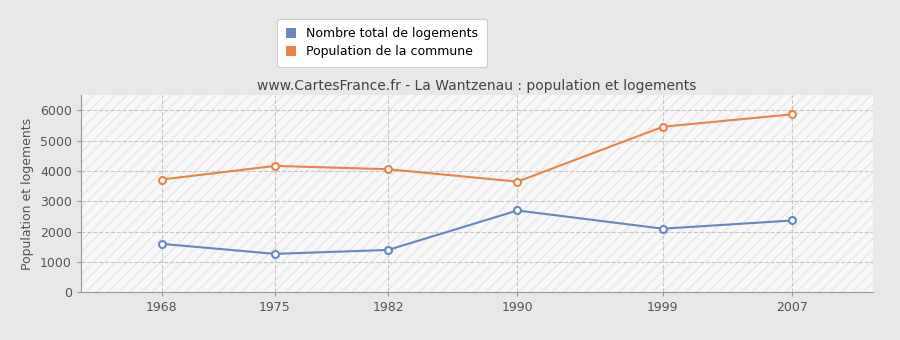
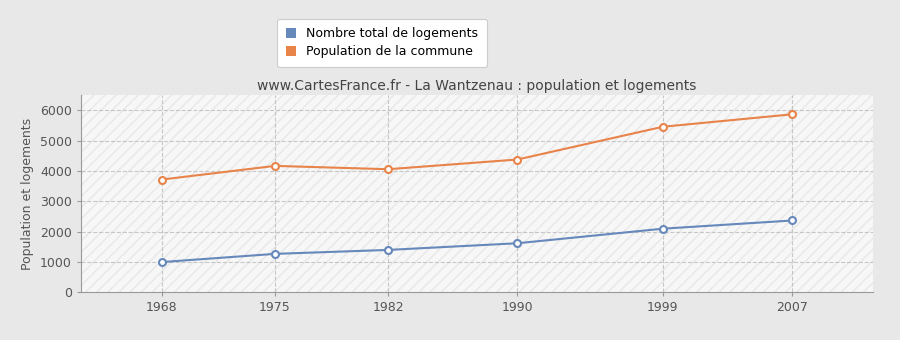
Nombre total de logements/1968: 1600 -> 1000
Nombre total de logements/1990: 2700 -> 1620
Population de la commune/1990: 3650 -> 4380
